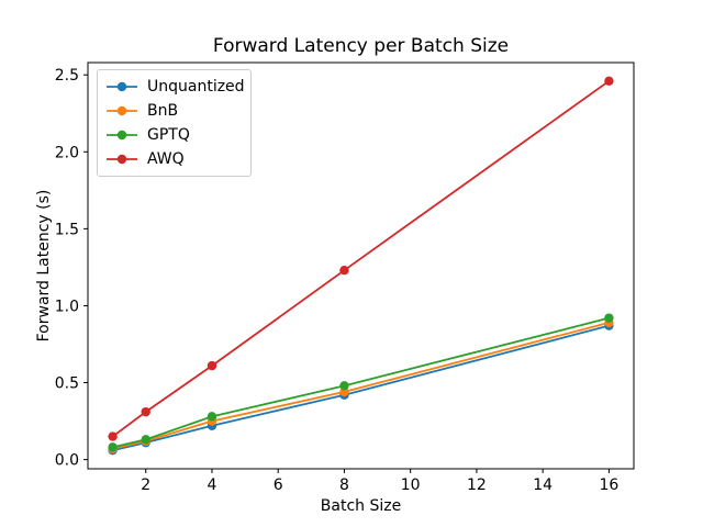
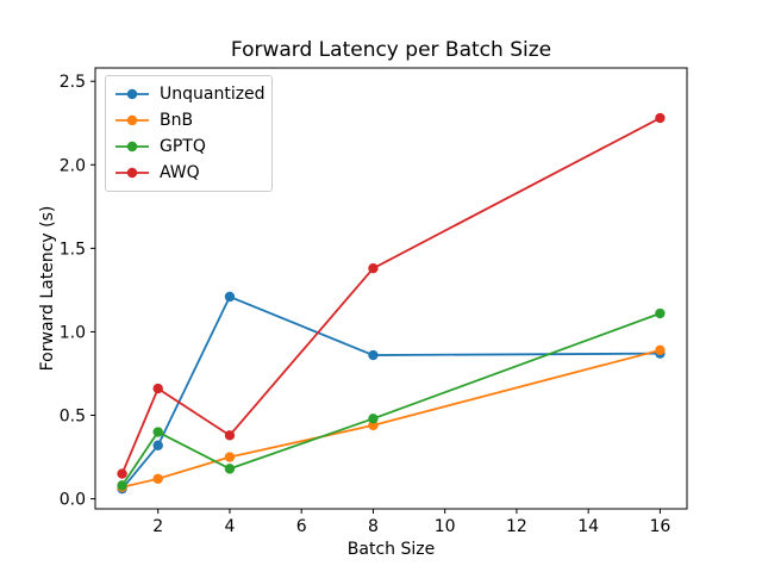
Unquantized/2: 0.11 -> 0.32
GPTQ/2: 0.13 -> 0.40
AWQ/2: 0.31 -> 0.66
Unquantized/4: 0.22 -> 1.21
GPTQ/4: 0.28 -> 0.18
AWQ/4: 0.61 -> 0.38
Unquantized/8: 0.42 -> 0.86
AWQ/8: 1.23 -> 1.38
GPTQ/16: 0.92 -> 1.11
AWQ/16: 2.46 -> 2.28
